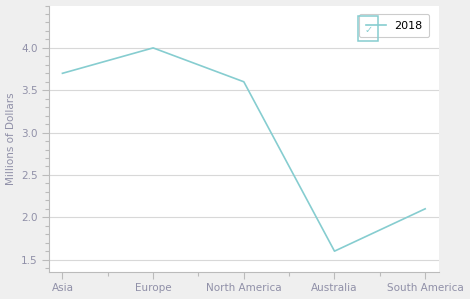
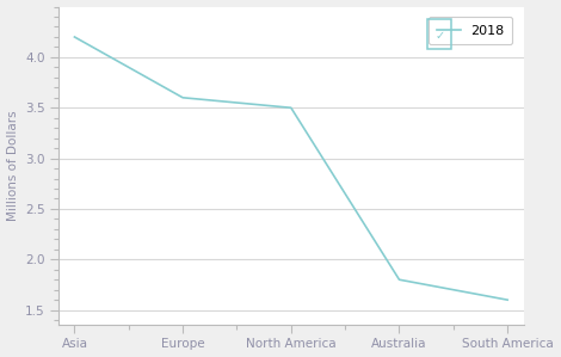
Asia: 3.7 -> 4.2
Europe: 4.0 -> 3.6
North America: 3.6 -> 3.5
Australia: 1.6 -> 1.8
South America: 2.1 -> 1.6
